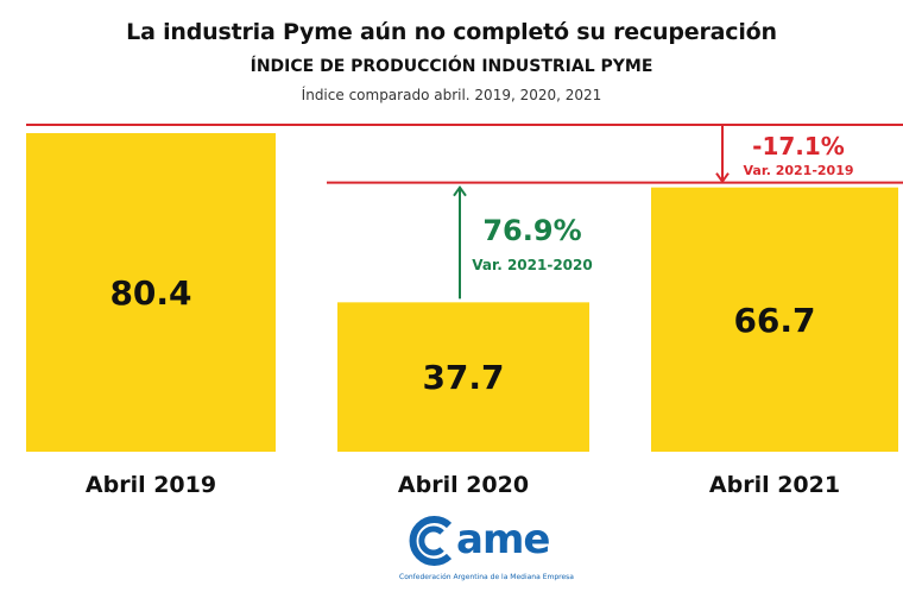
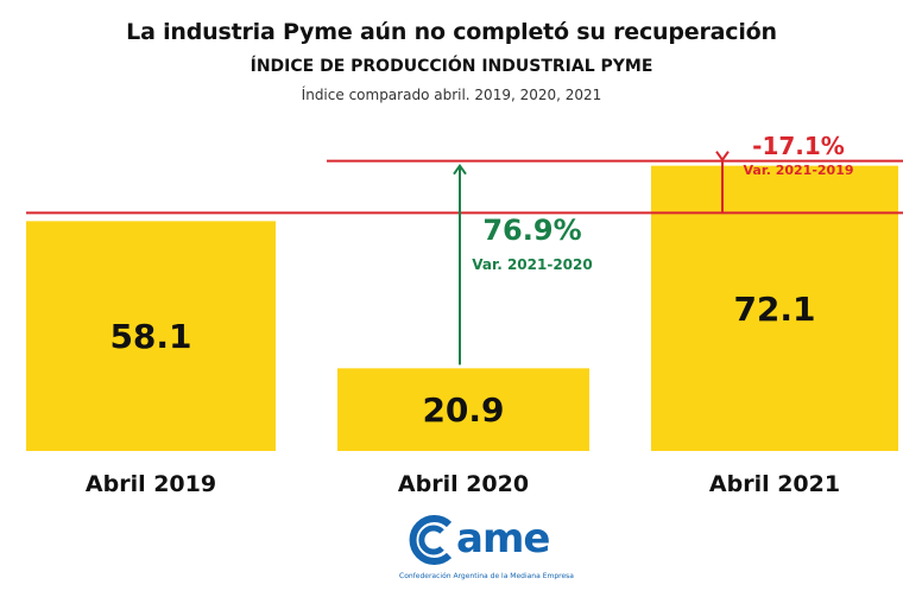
Abril 2019: 80.4 -> 58.1
Abril 2020: 37.7 -> 20.9
Abril 2021: 66.7 -> 72.1
